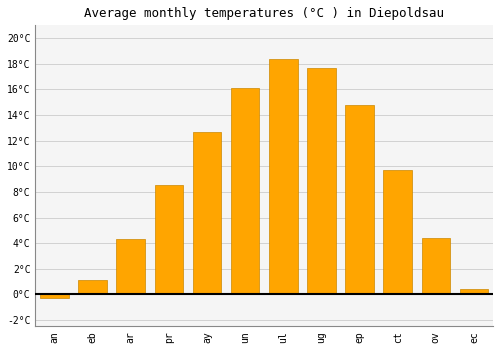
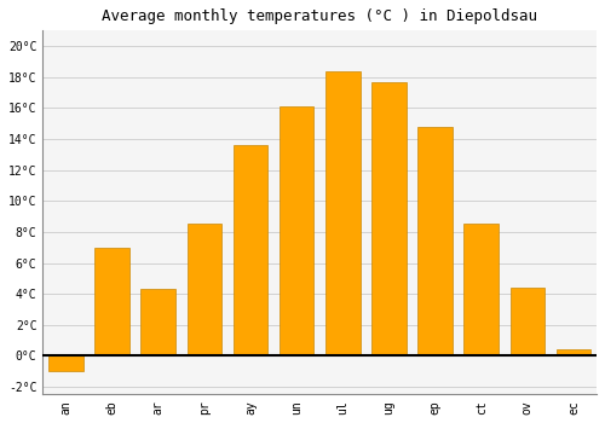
an: -0.3°C -> -1.0°C
eb: 1.1°C -> 7.0°C
ay: 12.7°C -> 13.6°C
ct: 9.7°C -> 8.5°C
